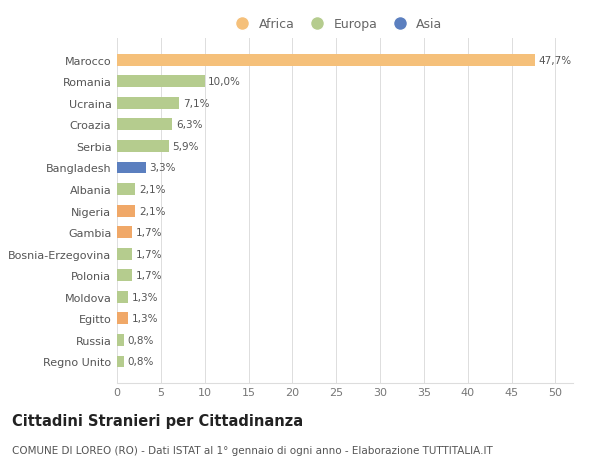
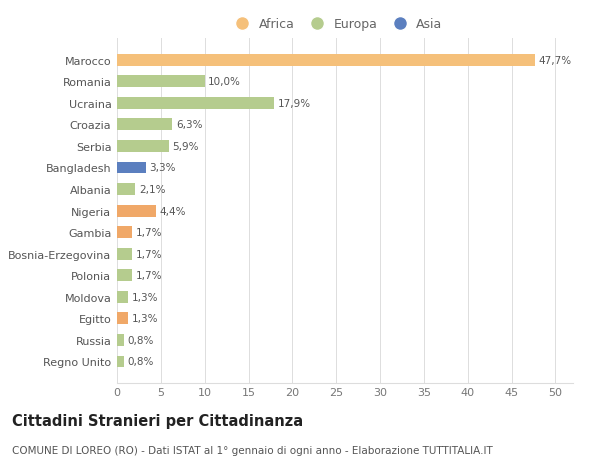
Ucraina: 7,1% -> 17,9%
Nigeria: 2,1% -> 4,4%
